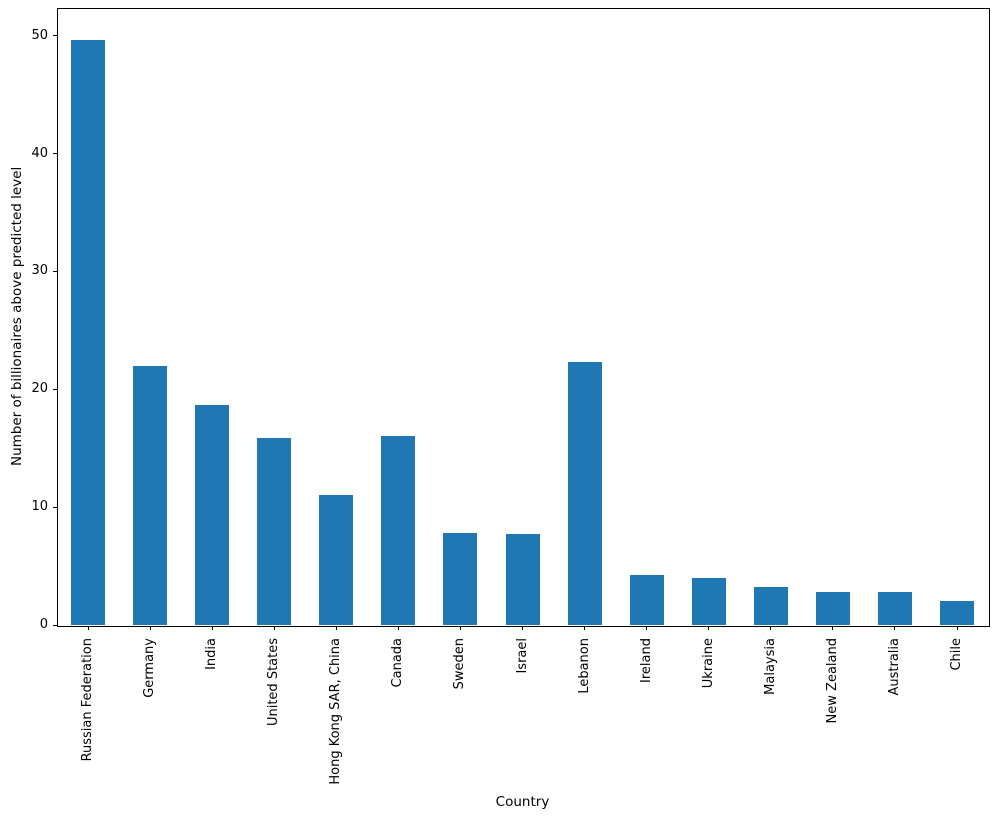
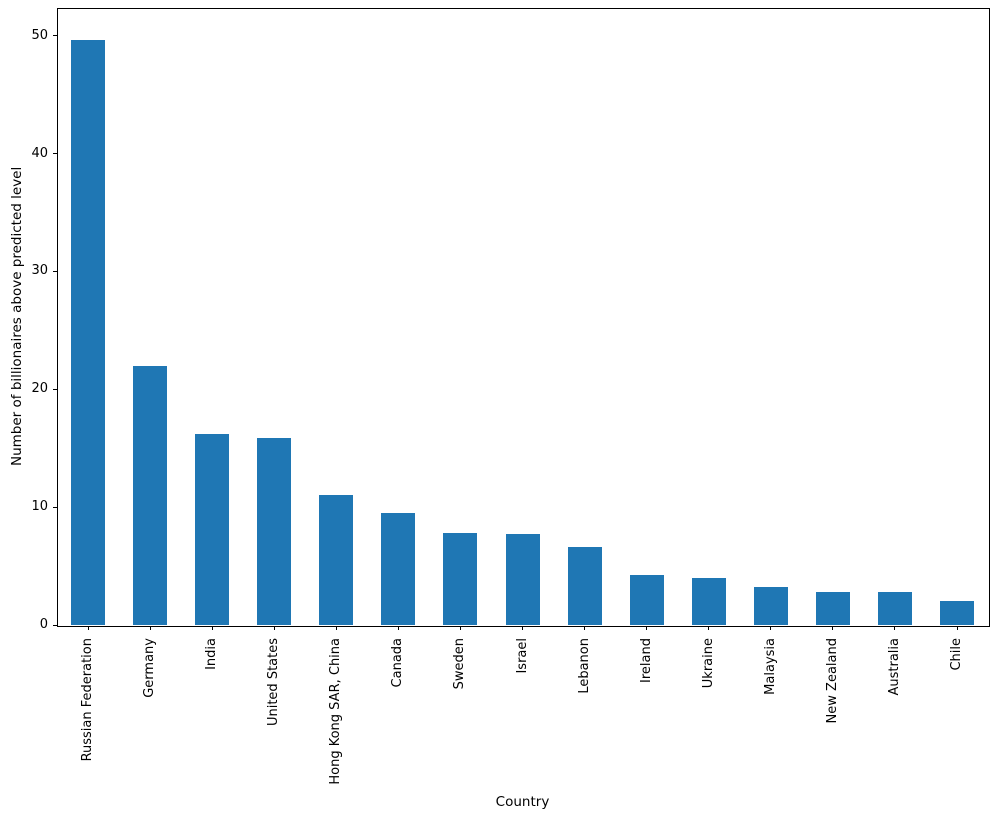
India: 18.7 -> 16.2
Canada: 16.0 -> 9.5
Lebanon: 22.3 -> 6.6
